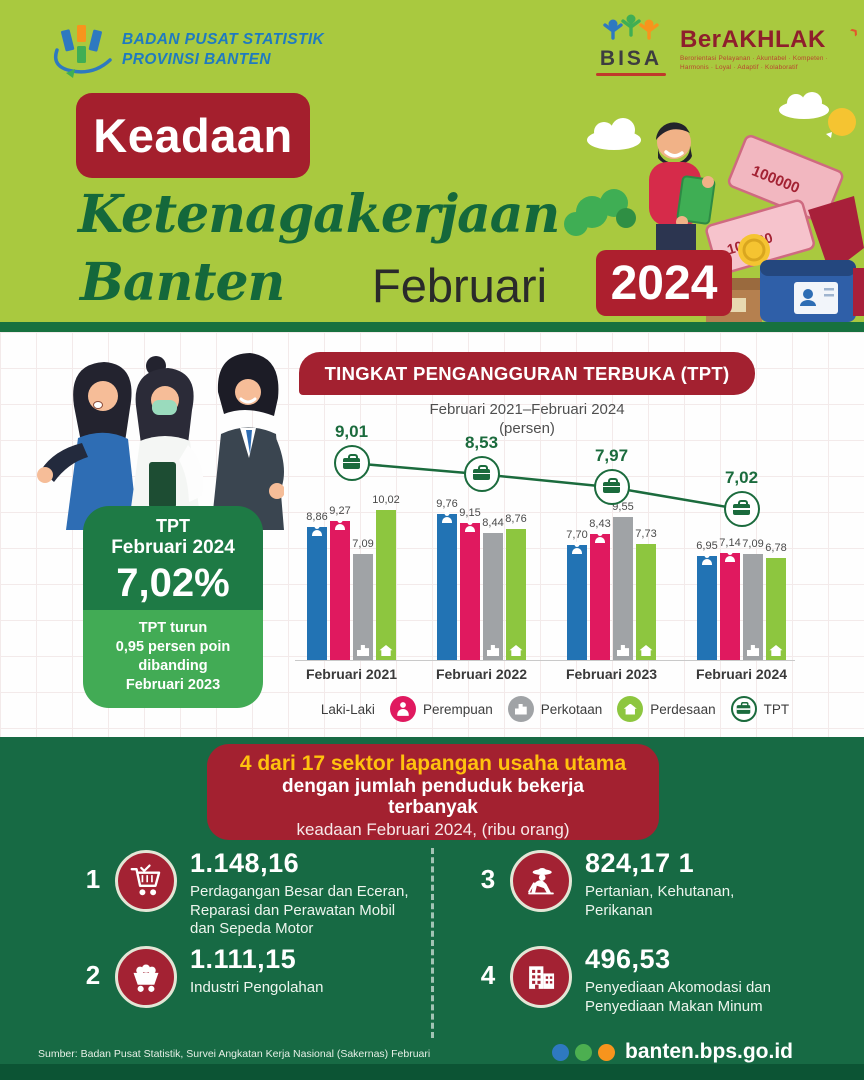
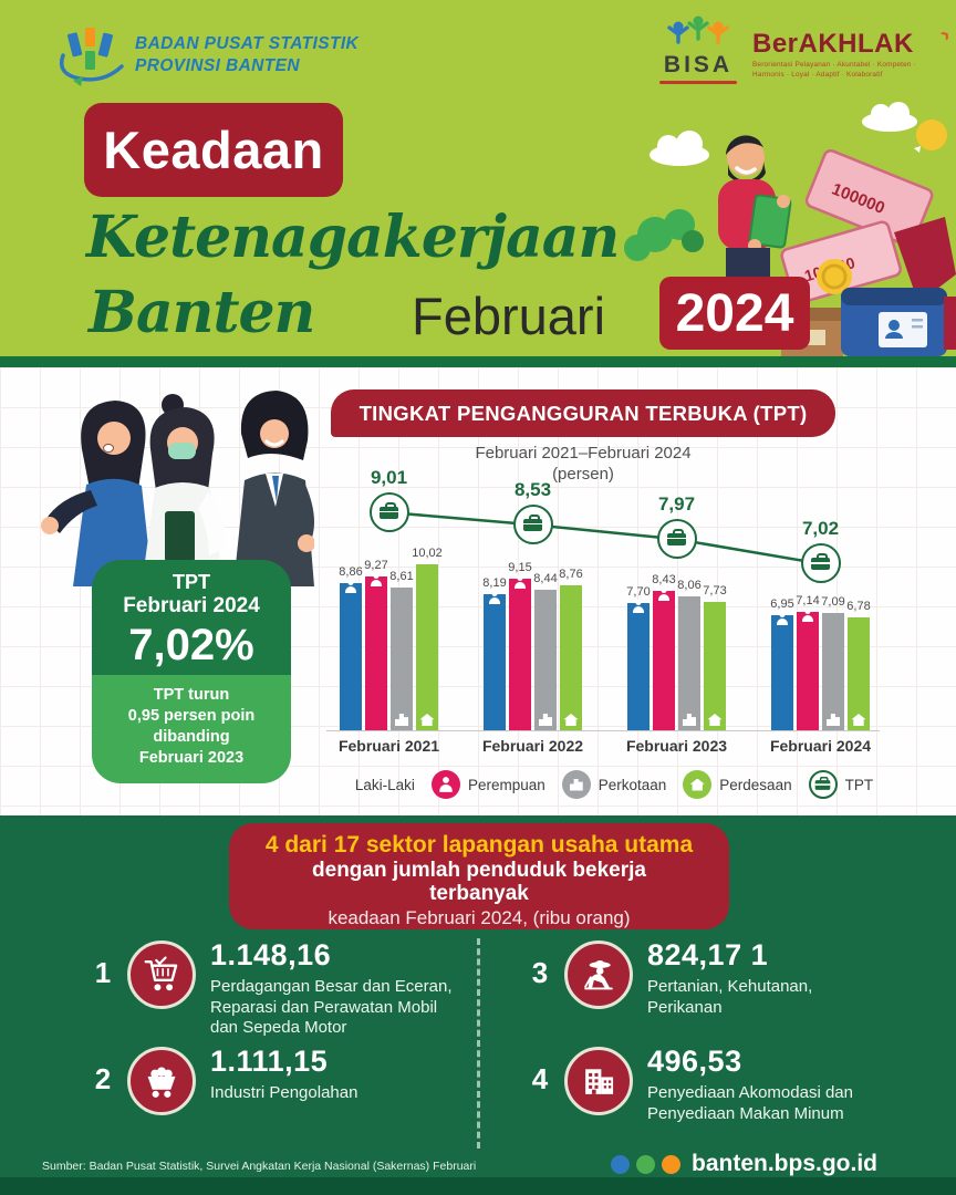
Perkotaan/Februari 2021: 7,09 -> 8,61
Laki-Laki/Februari 2022: 9,76 -> 8,19
Perkotaan/Februari 2023: 9,55 -> 8,06
